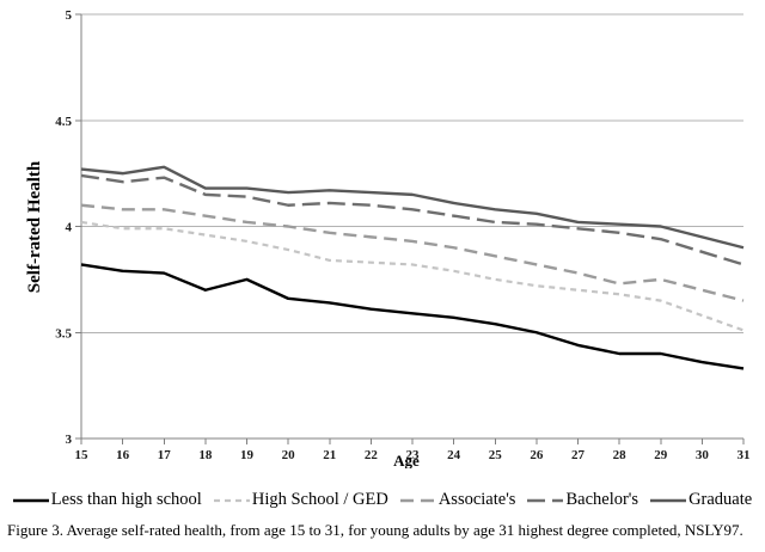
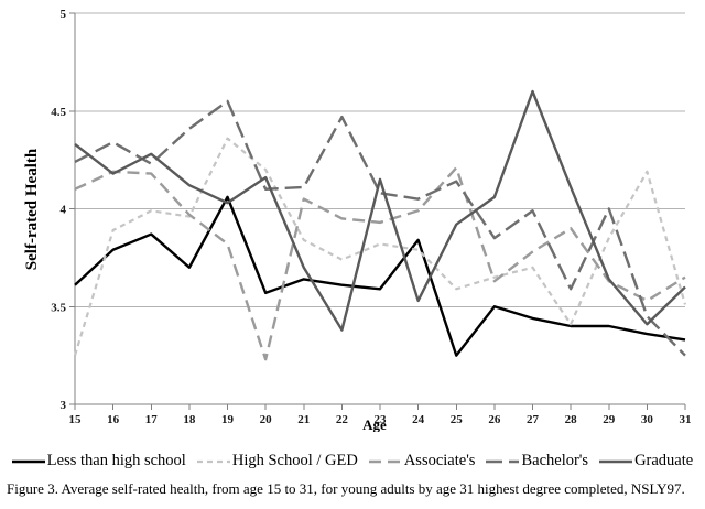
Less than high school/15: 3.82 -> 3.61
High School / GED/15: 4.02 -> 3.25
Graduate/15: 4.27 -> 4.33
High School / GED/16: 3.99 -> 3.89
Associate's/16: 4.08 -> 4.19
Bachelor's/16: 4.21 -> 4.34
Graduate/16: 4.25 -> 4.18
Less than high school/17: 3.78 -> 3.87
Associate's/17: 4.08 -> 4.18
Associate's/18: 4.05 -> 3.97
Bachelor's/18: 4.15 -> 4.41
Graduate/18: 4.18 -> 4.12
Less than high school/19: 3.75 -> 4.06
High School / GED/19: 3.93 -> 4.36
Associate's/19: 4.02 -> 3.82
Bachelor's/19: 4.14 -> 4.55
Graduate/19: 4.18 -> 4.03
Less than high school/20: 3.66 -> 3.57
High School / GED/20: 3.89 -> 4.20
Associate's/20: 4.00 -> 3.23
Associate's/21: 3.97 -> 4.05
Graduate/21: 4.17 -> 3.70
High School / GED/22: 3.83 -> 3.74
Bachelor's/22: 4.10 -> 4.47
Graduate/22: 4.16 -> 3.38
Less than high school/24: 3.57 -> 3.84
Associate's/24: 3.90 -> 3.99
Graduate/24: 4.11 -> 3.53
Less than high school/25: 3.54 -> 3.25
High School / GED/25: 3.75 -> 3.59
Associate's/25: 3.86 -> 4.21
Bachelor's/25: 4.02 -> 4.14
Graduate/25: 4.08 -> 3.92
High School / GED/26: 3.72 -> 3.65
Associate's/26: 3.82 -> 3.63
Bachelor's/26: 4.01 -> 3.85
Graduate/27: 4.02 -> 4.60
High School / GED/28: 3.68 -> 3.41
Associate's/28: 3.73 -> 3.90
Bachelor's/28: 3.97 -> 3.59
Graduate/28: 4.01 -> 4.11
High School / GED/29: 3.65 -> 3.85
Associate's/29: 3.75 -> 3.63
Bachelor's/29: 3.94 -> 4.00
Graduate/29: 4.00 -> 3.64
High School / GED/30: 3.58 -> 4.19
Associate's/30: 3.70 -> 3.53
Bachelor's/30: 3.88 -> 3.45
Graduate/30: 3.95 -> 3.41
Bachelor's/31: 3.82 -> 3.25
Graduate/31: 3.90 -> 3.60
